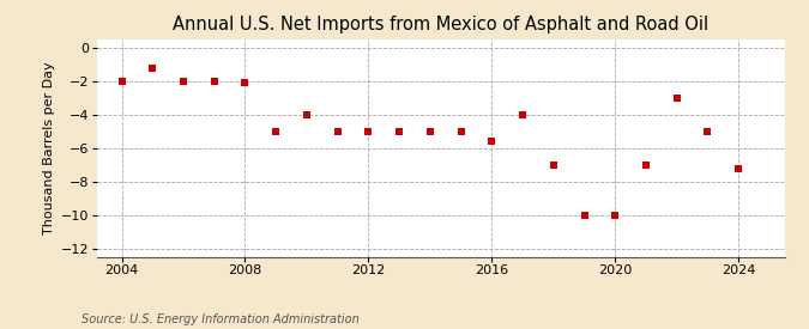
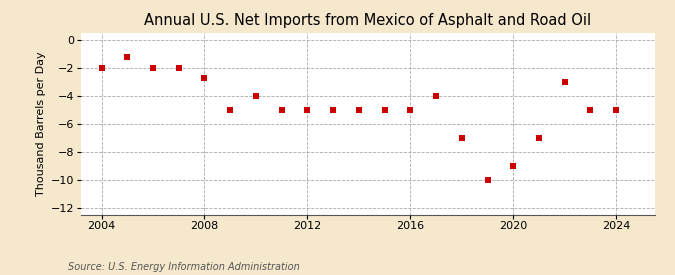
2008: -2.1 -> -2.7
2016: -5.6 -> -5.0
2020: -10.0 -> -9.0
2024: -7.2 -> -5.0
